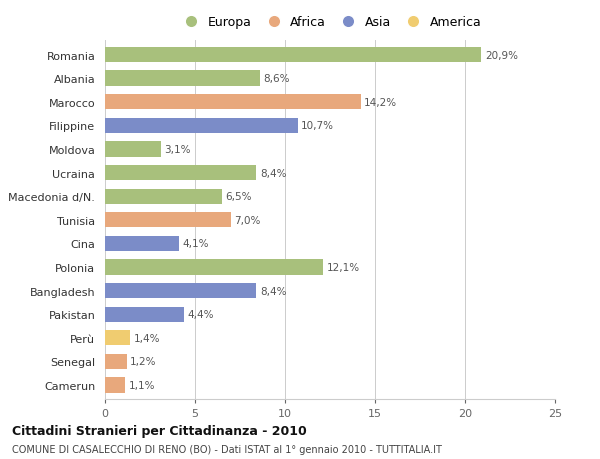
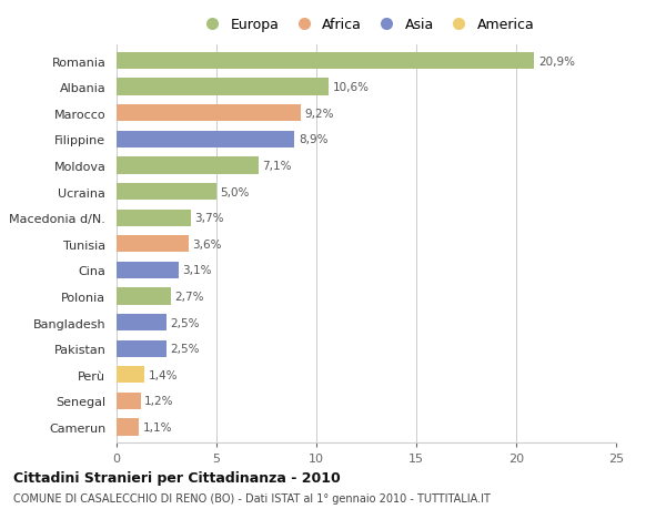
Albania: 8,6% -> 10,6%
Marocco: 14,2% -> 9,2%
Filippine: 10,7% -> 8,9%
Moldova: 3,1% -> 7,1%
Ucraina: 8,4% -> 5,0%
Macedonia d/N.: 6,5% -> 3,7%
Tunisia: 7,0% -> 3,6%
Cina: 4,1% -> 3,1%
Polonia: 12,1% -> 2,7%
Bangladesh: 8,4% -> 2,5%
Pakistan: 4,4% -> 2,5%
